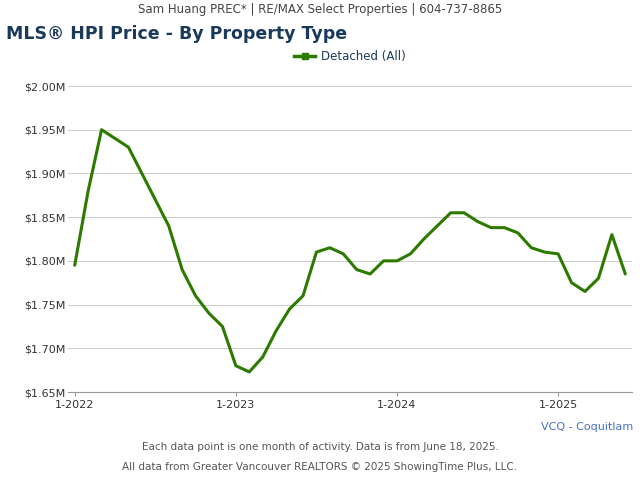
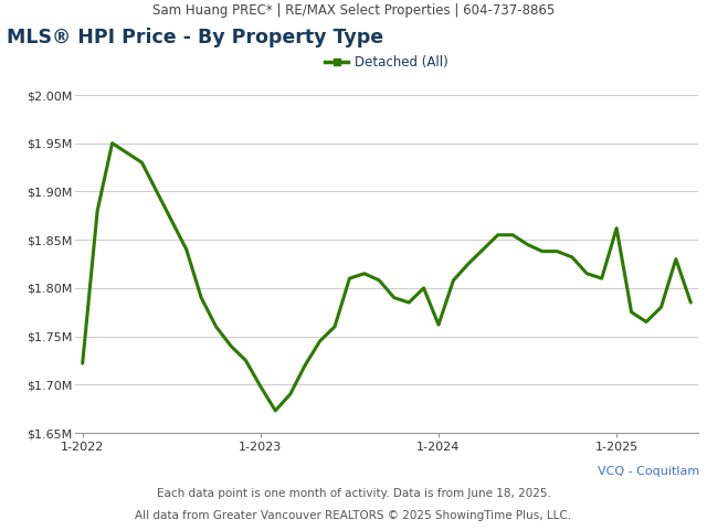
1-2022: $1.795M -> $1.722M
1-2023: $1.680M -> $1.698M
1-2024: $1.800M -> $1.762M
1-2025: $1.808M -> $1.862M
